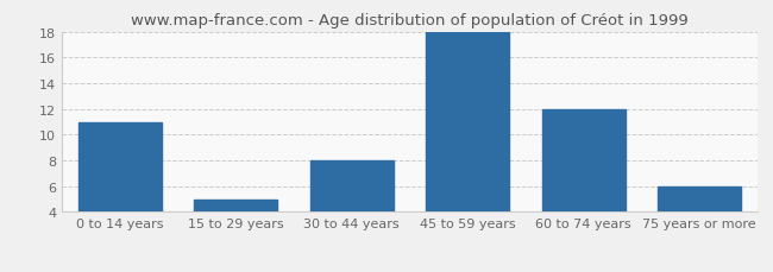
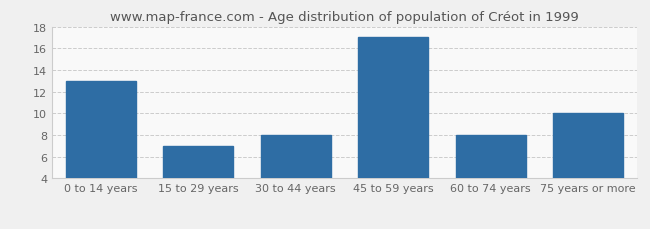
0 to 14 years: 11 -> 13
15 to 29 years: 5 -> 7
45 to 59 years: 18 -> 17
60 to 74 years: 12 -> 8
75 years or more: 6 -> 10
